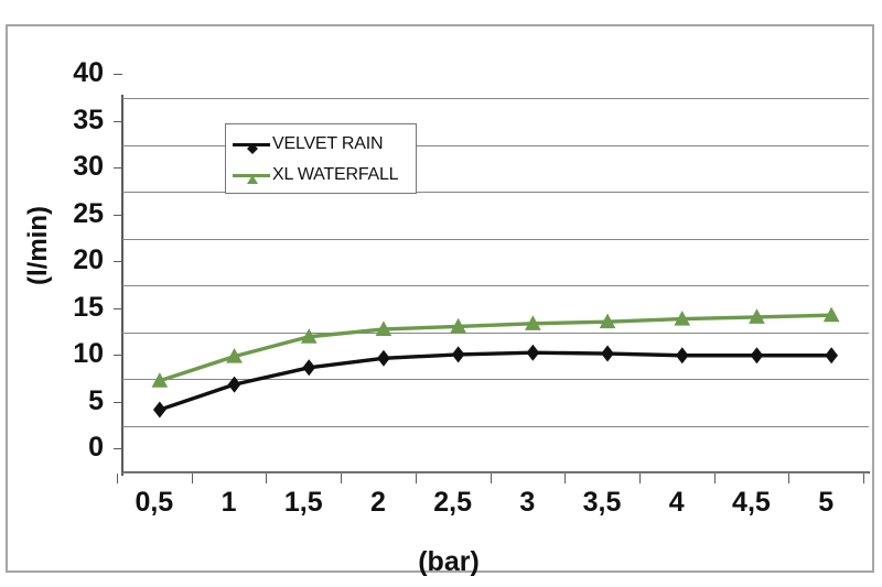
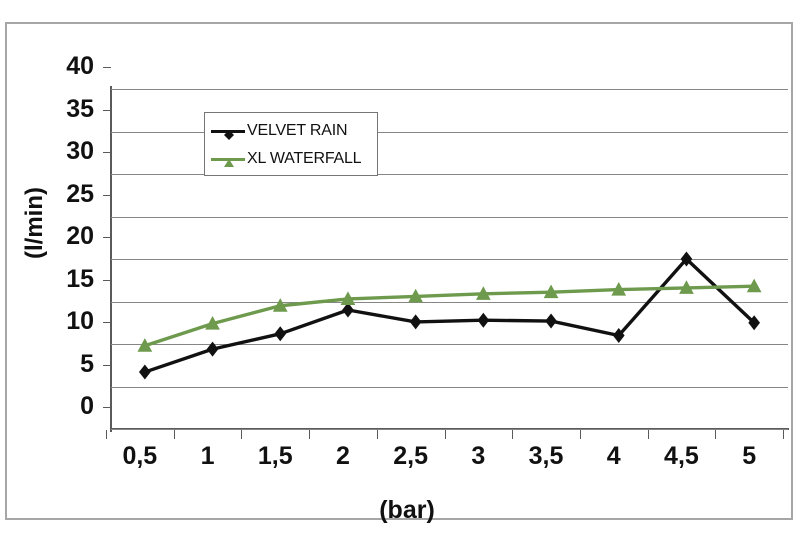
VELVET RAIN/2: 12 -> 14
VELVET RAIN/4: 12 -> 11
VELVET RAIN/4,5: 12 -> 20
